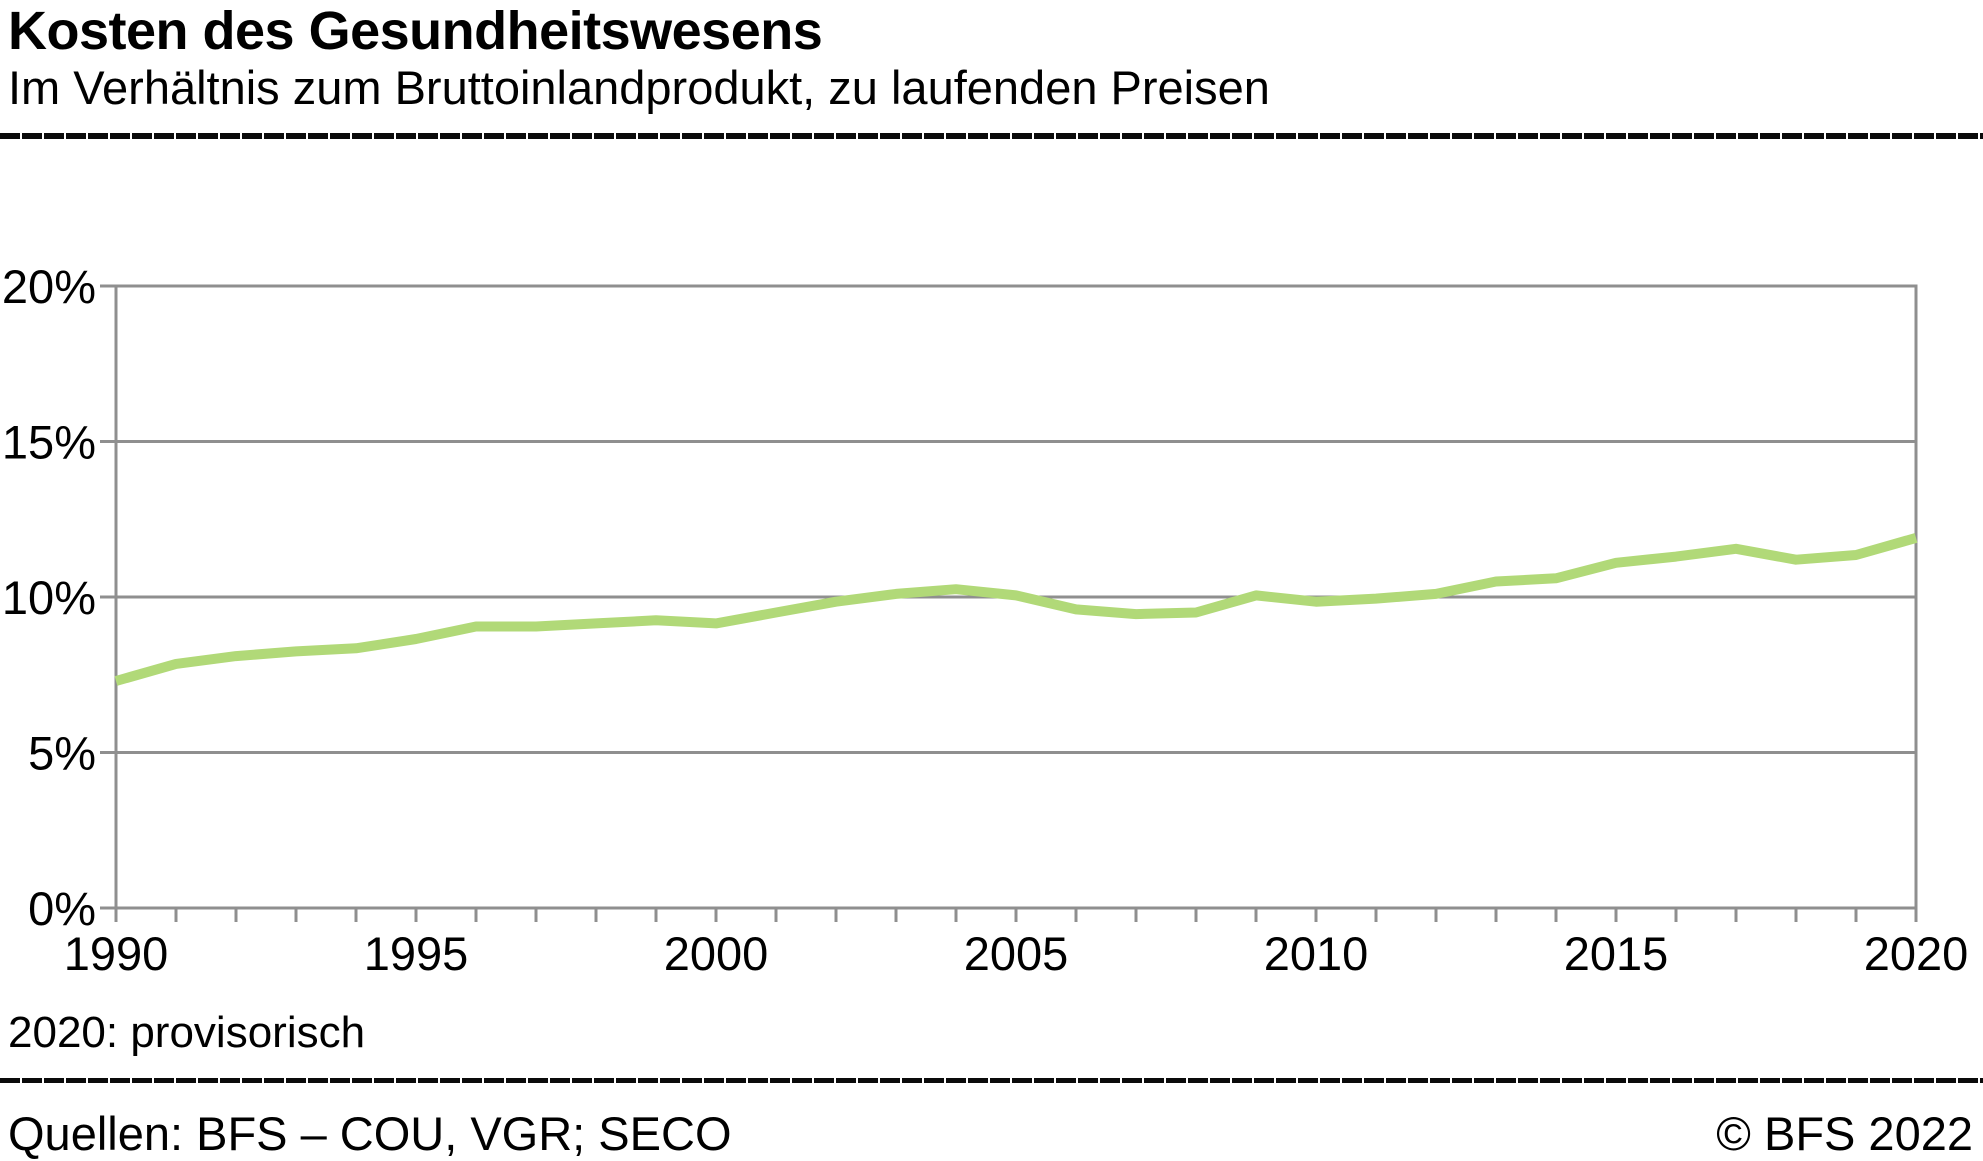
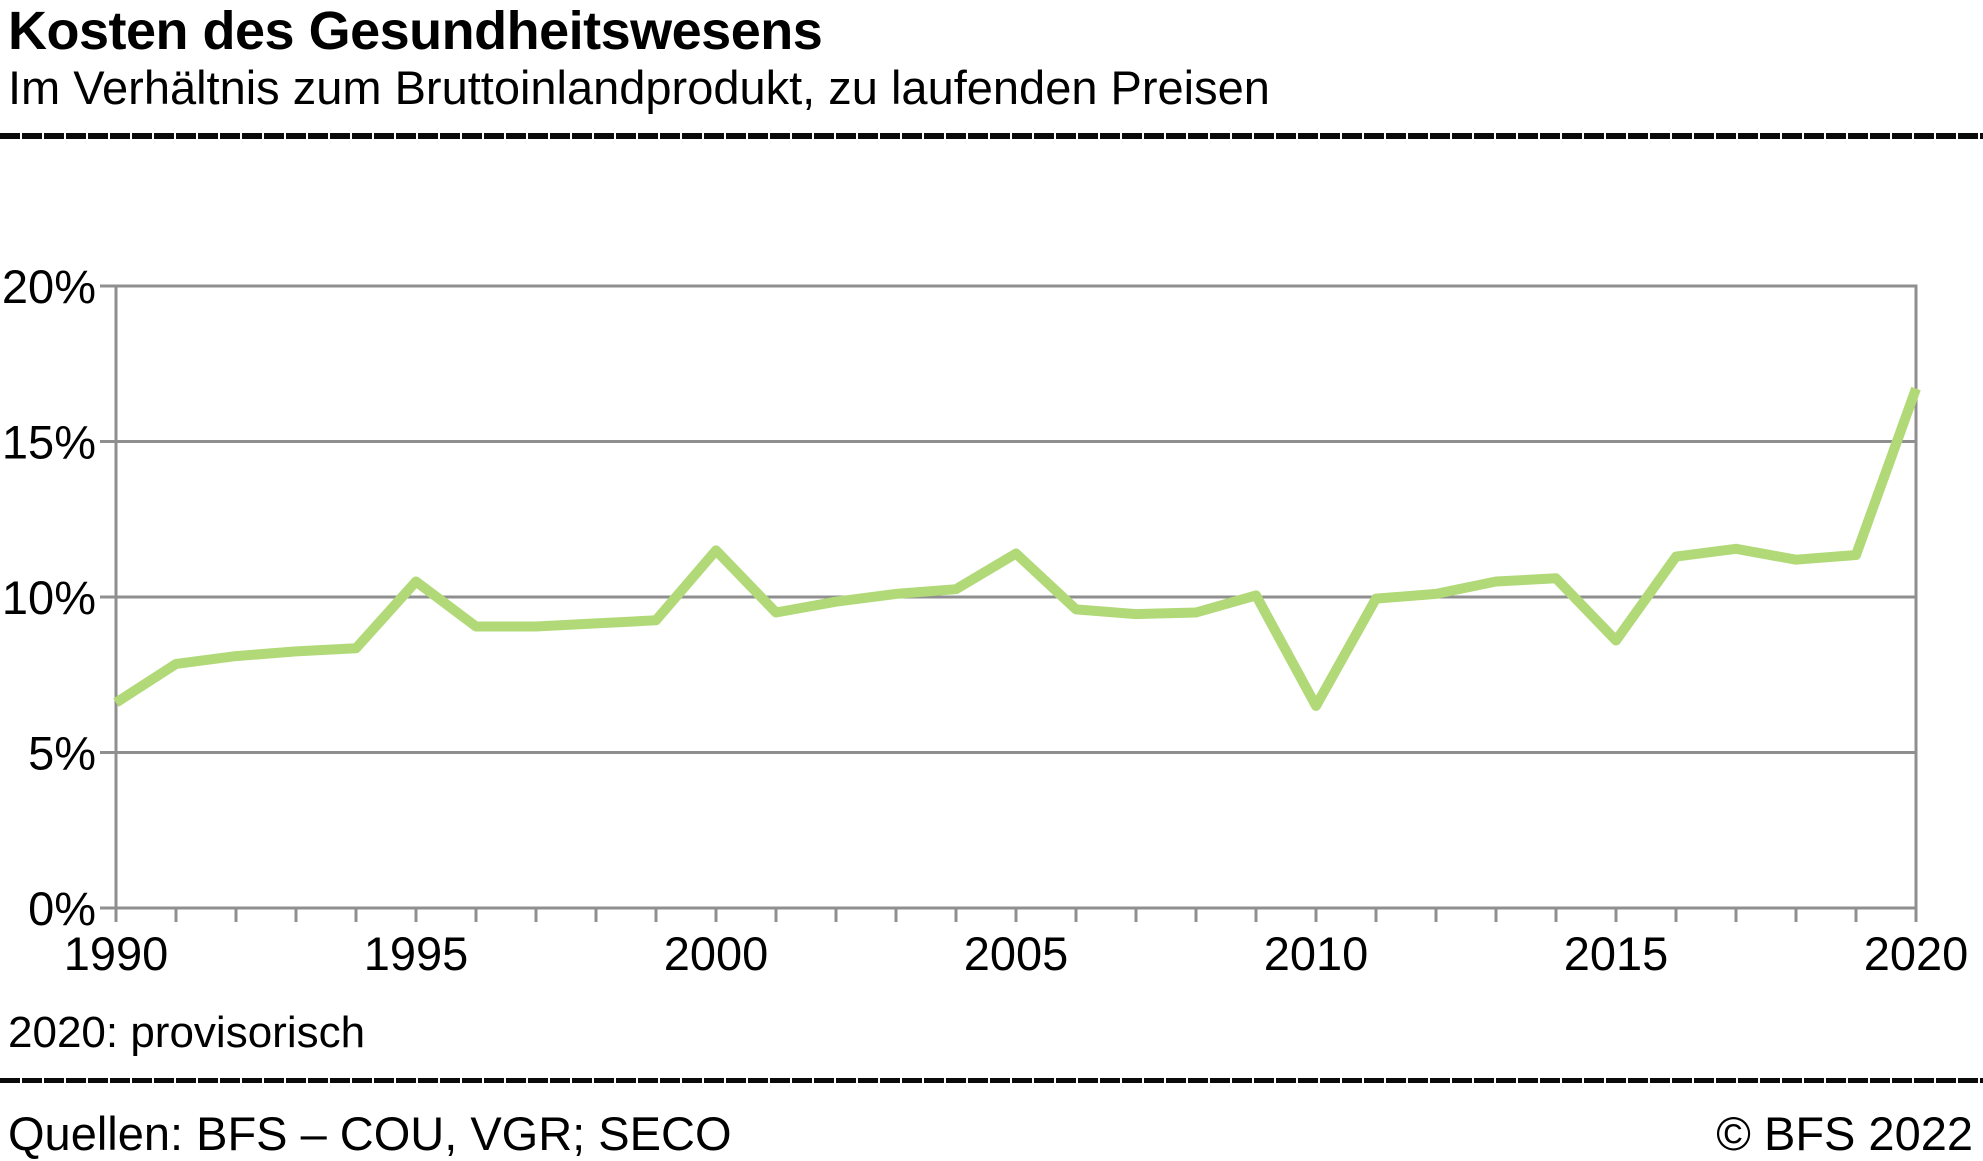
1990: 7.3% -> 6.6%
1995: 8.7% -> 10.5%
2000: 9.2% -> 11.5%
2005: 10.1% -> 11.4%
2010: 9.8% -> 6.5%
2015: 11.1% -> 8.6%
2020: 11.9% -> 16.7%
